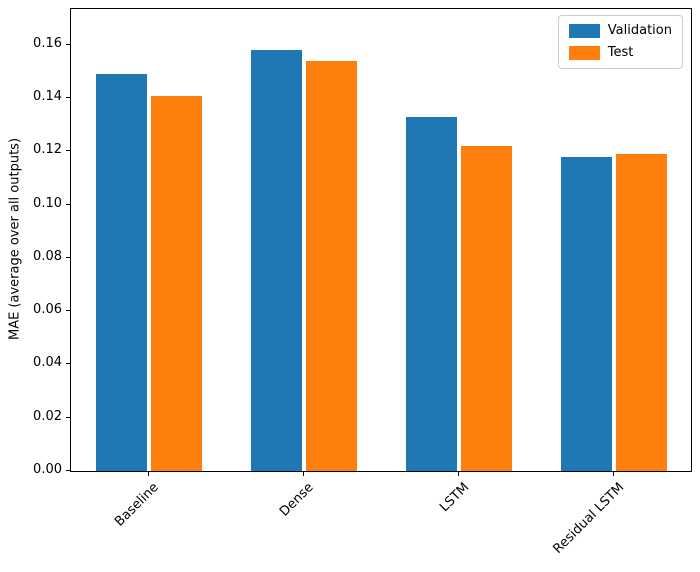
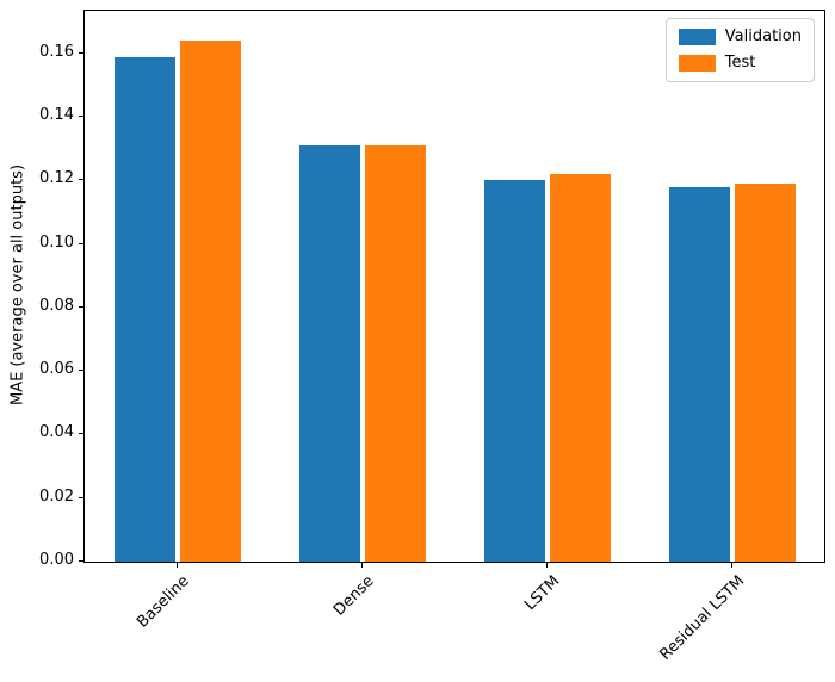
Validation/Baseline: 0.149 -> 0.159
Test/Baseline: 0.141 -> 0.164
Validation/Dense: 0.158 -> 0.131
Test/Dense: 0.154 -> 0.131
Validation/LSTM: 0.133 -> 0.120
